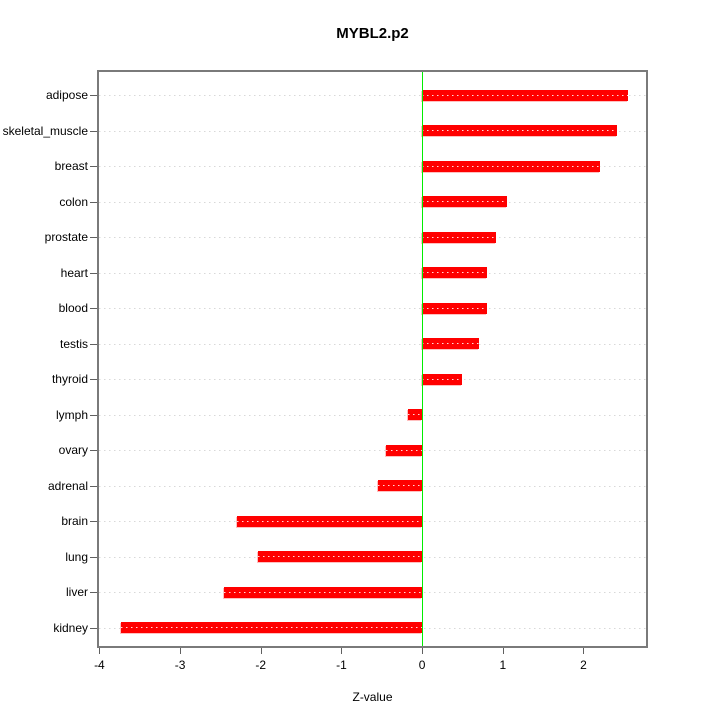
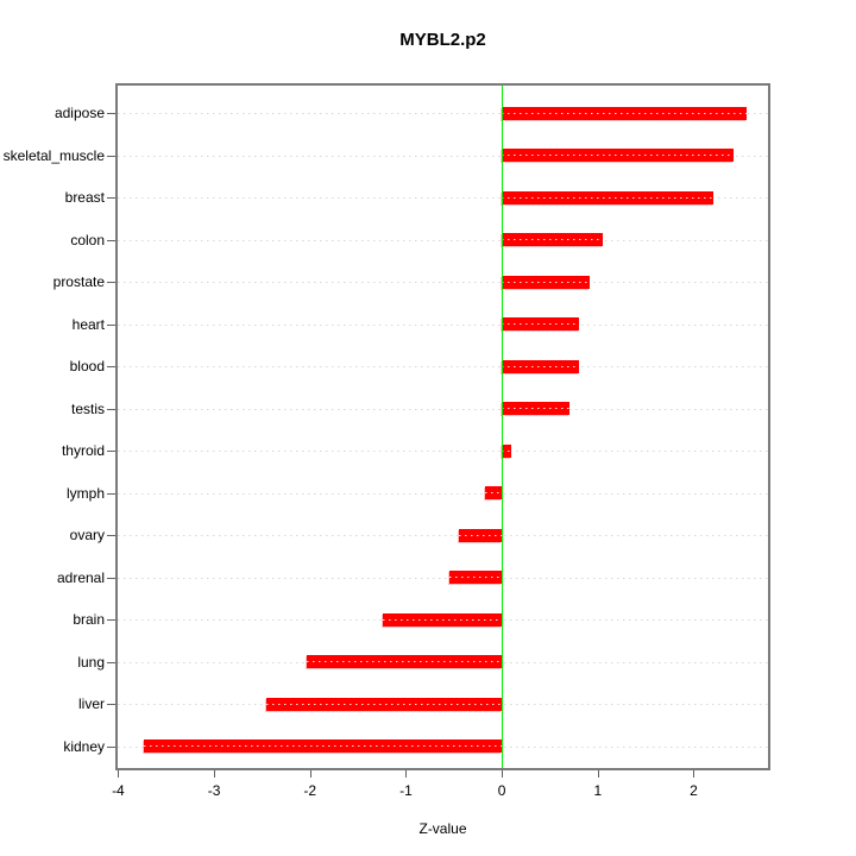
thyroid: 0.5 -> 0.1
brain: -2.3 -> -1.2
